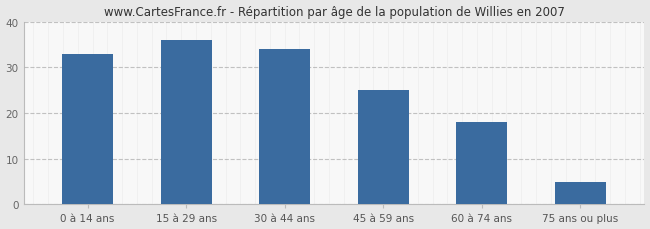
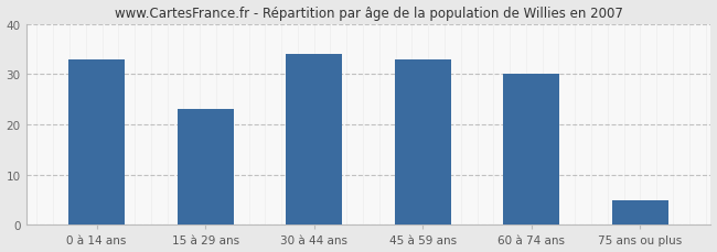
15 à 29 ans: 36 -> 23
45 à 59 ans: 25 -> 33
60 à 74 ans: 18 -> 30
